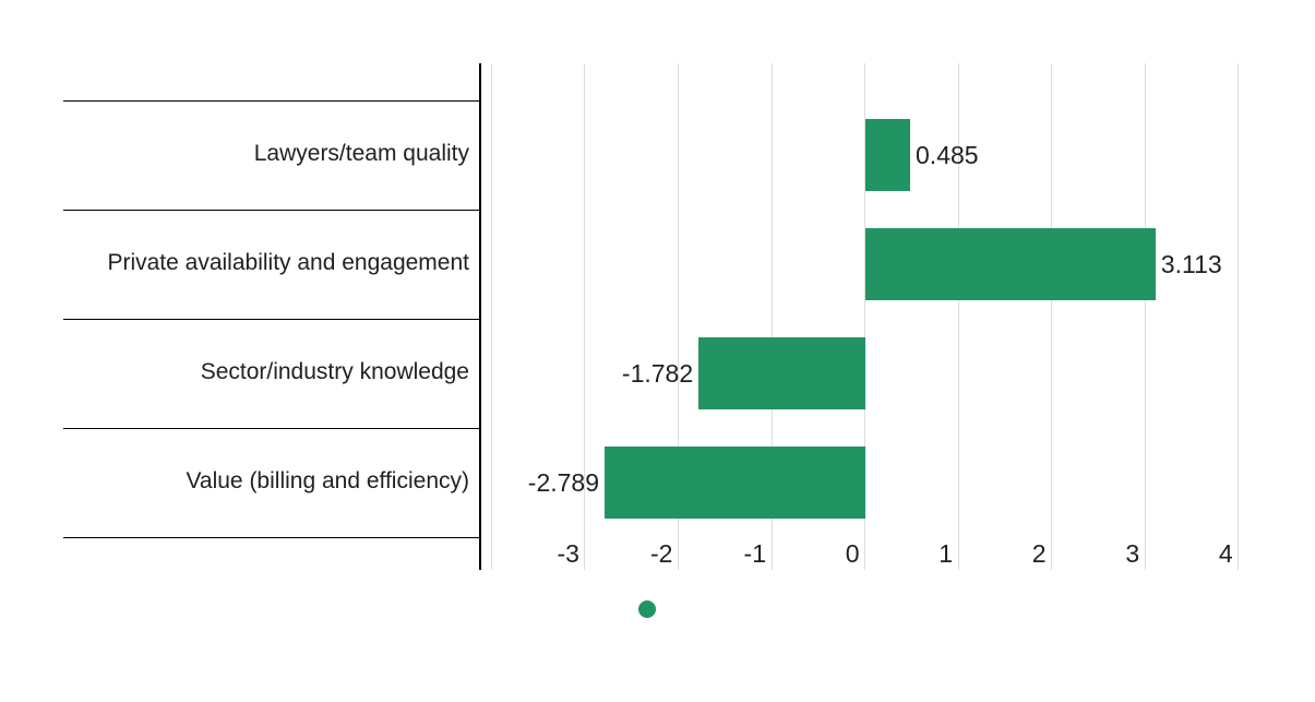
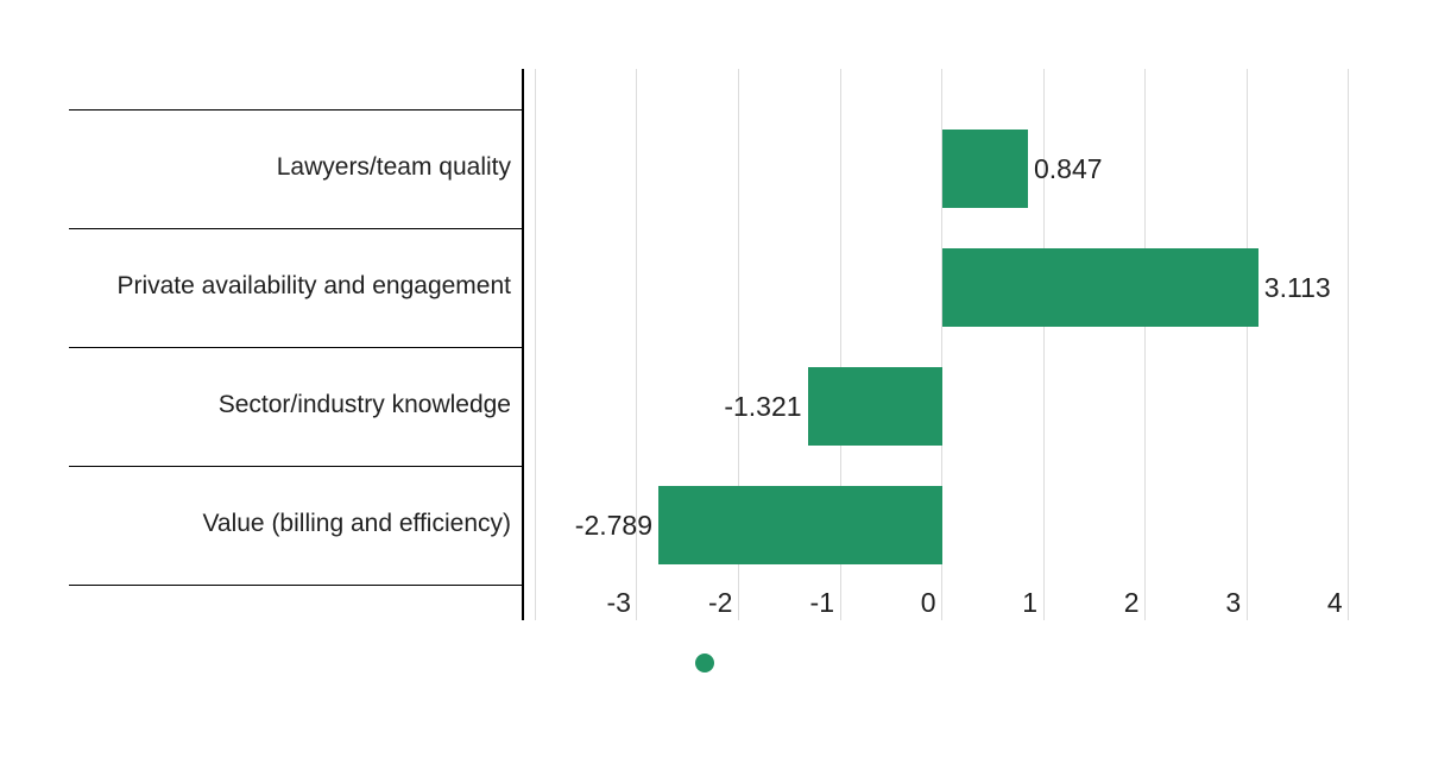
Lawyers/team quality: 0.485 -> 0.847
Sector/industry knowledge: -1.782 -> -1.321
